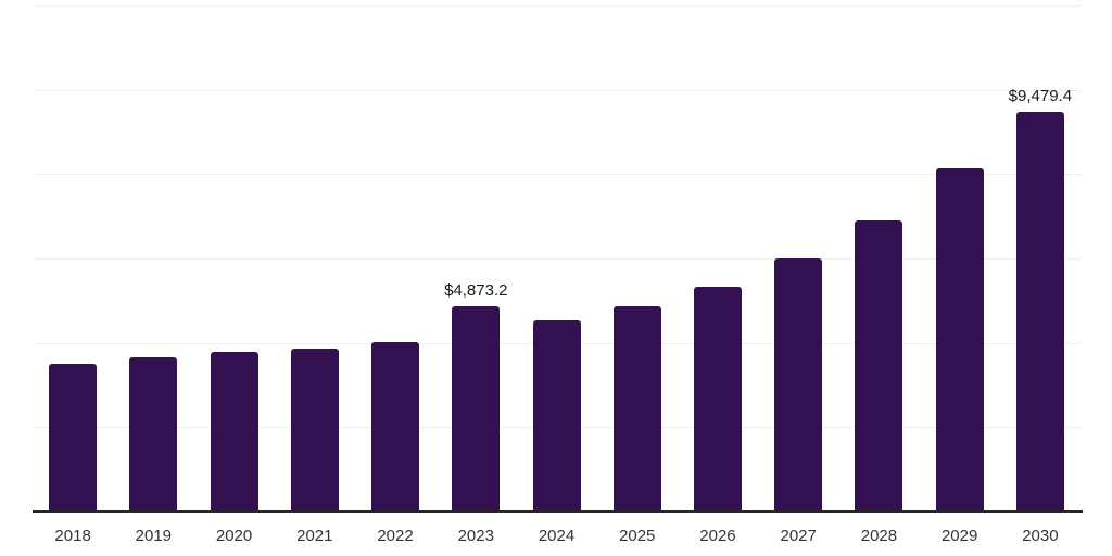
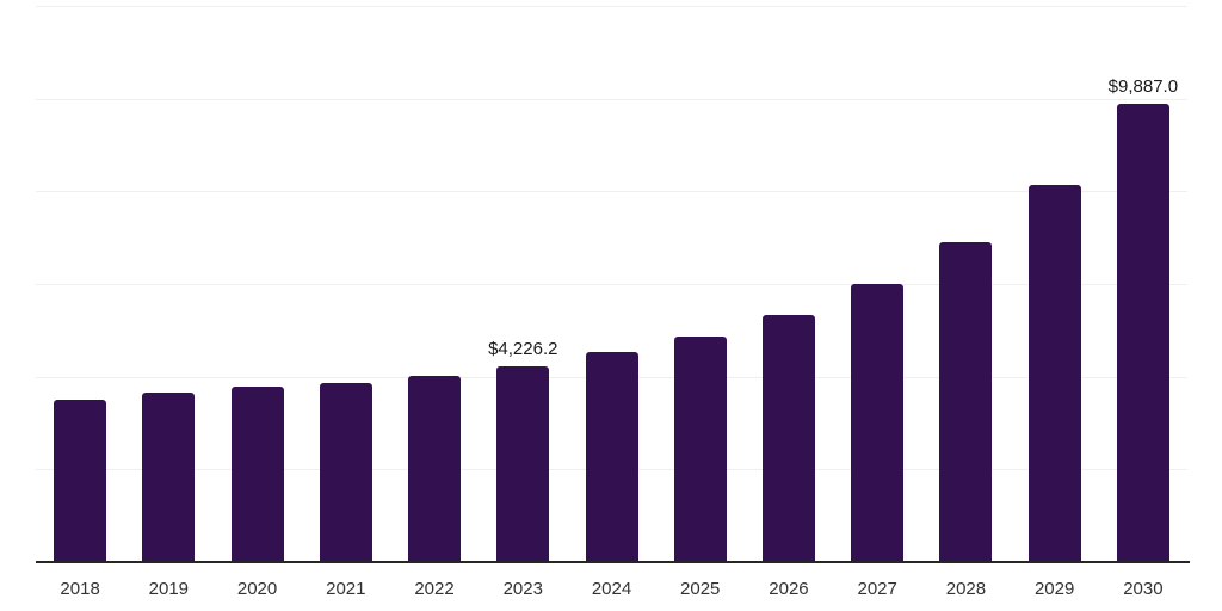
2023: $4,873.2 -> $4,226.2
2030: $9,479.4 -> $9,887.0
